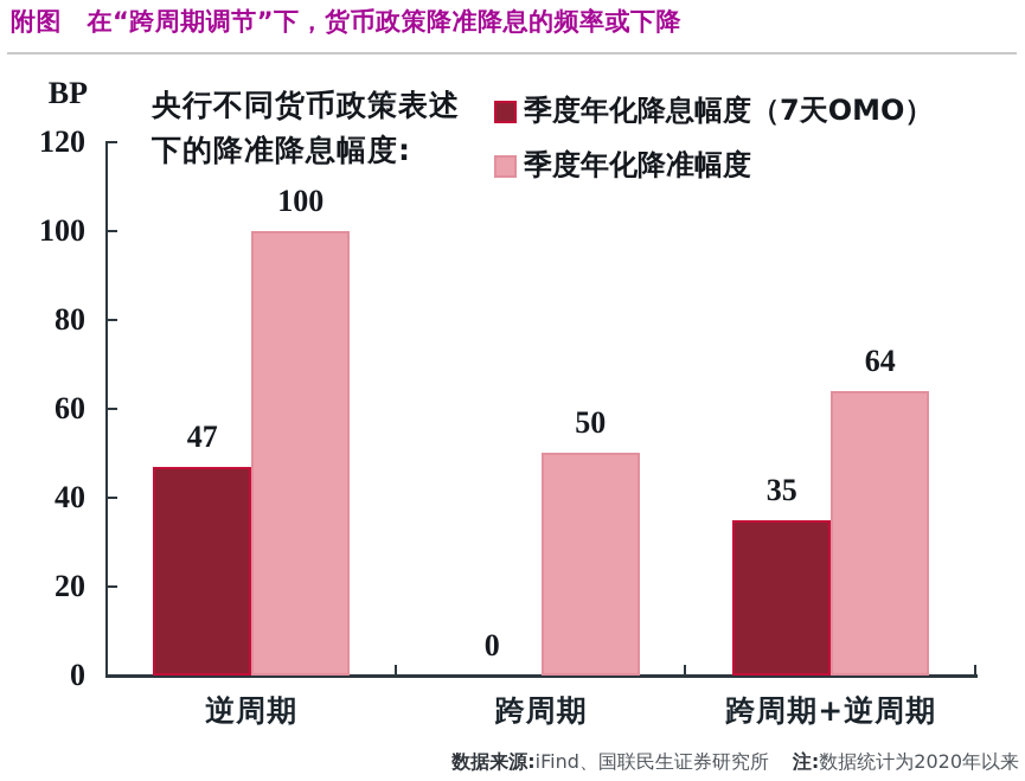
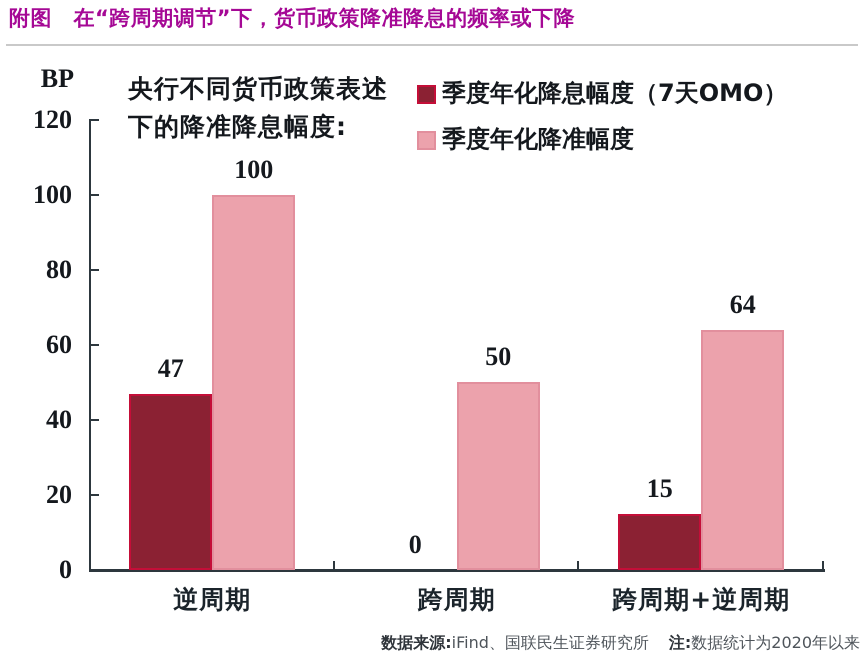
季度年化降息幅度（7天OMO）/跨周期+逆周期: 35 -> 15
